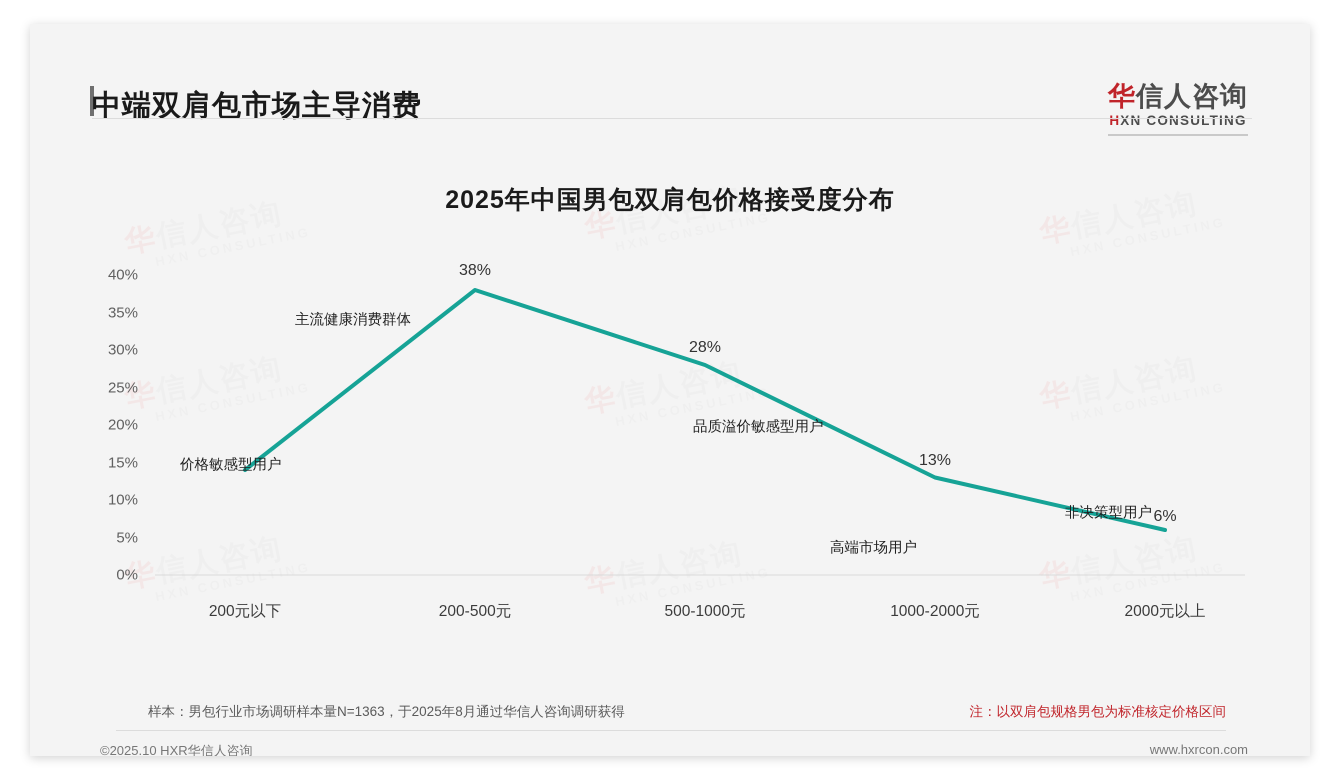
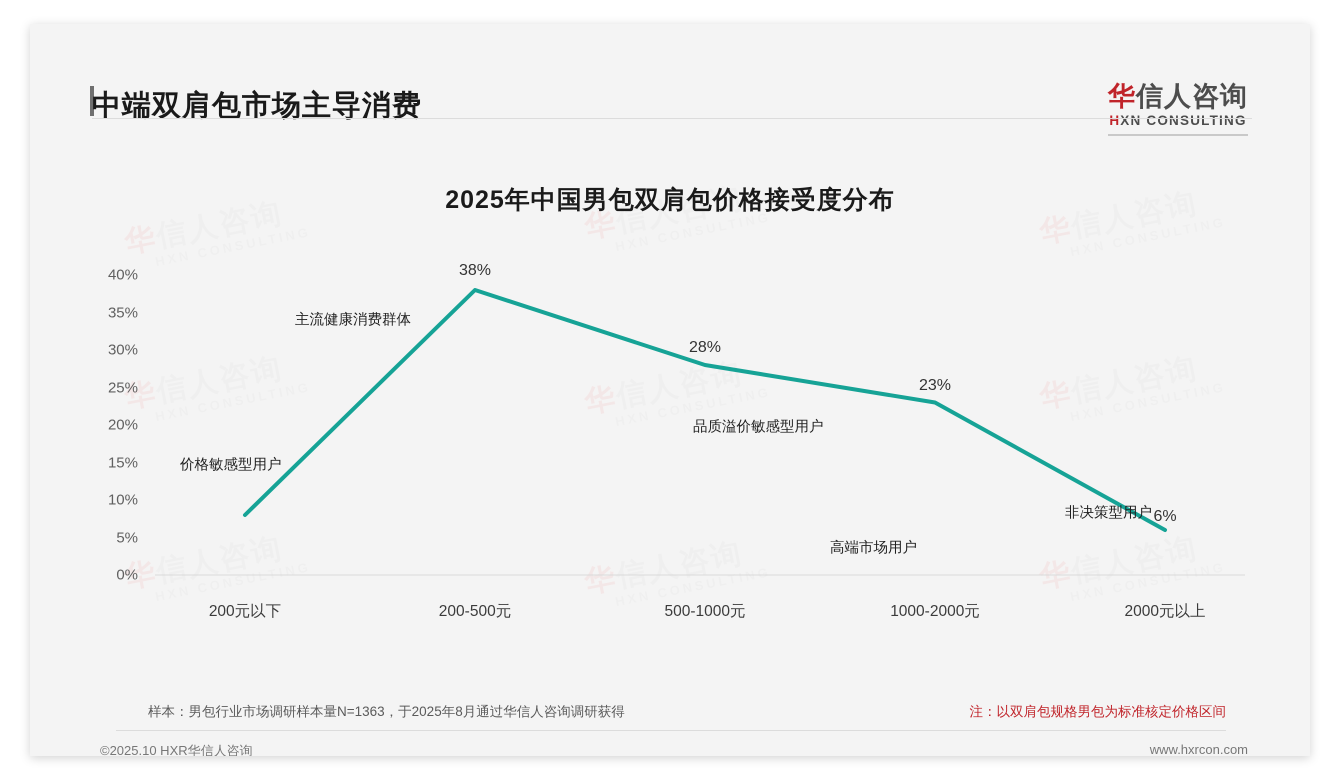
200元以下: 14% -> 8%
1000-2000元: 13% -> 23%
